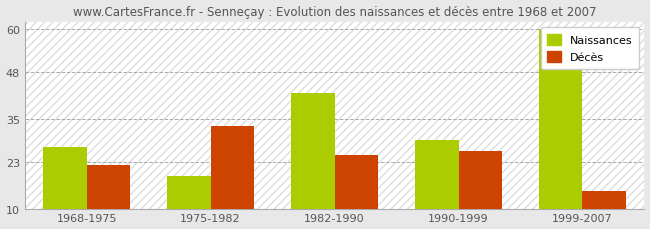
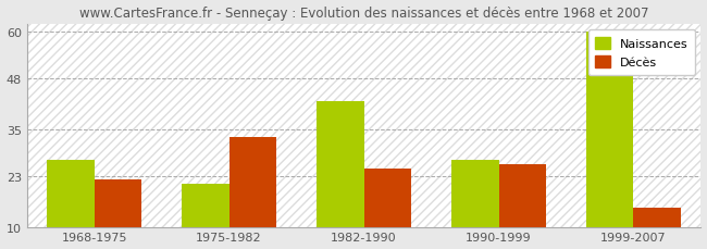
Naissances/1975-1982: 19 -> 21
Naissances/1990-1999: 29 -> 27
